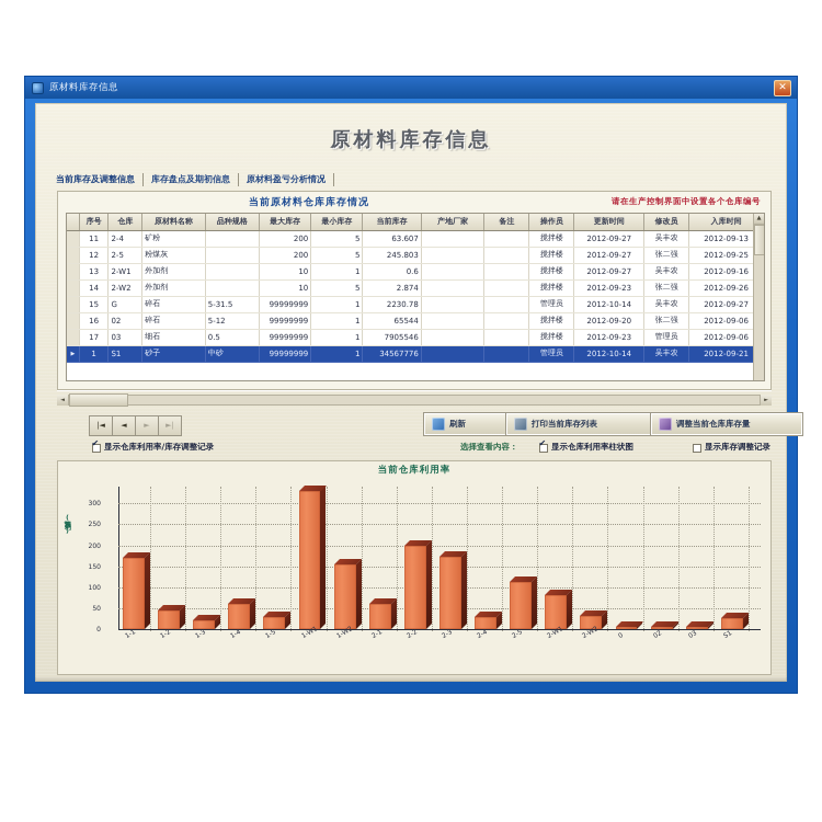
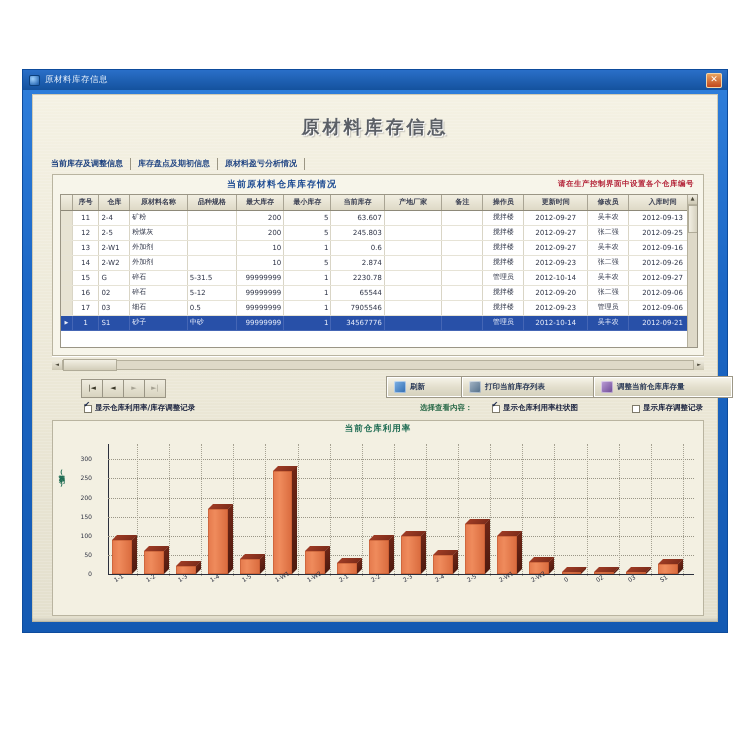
1-1: 170 -> 90
1-2: 40 -> 60
1-4: 60 -> 170
1-5: 30 -> 40
1-W1: 330 -> 270
1-W2: 160 -> 60
2-1: 60 -> 30
2-2: 200 -> 90
2-3: 170 -> 100
2-4: 30 -> 50
2-5: 110 -> 130
2-W1: 80 -> 100
